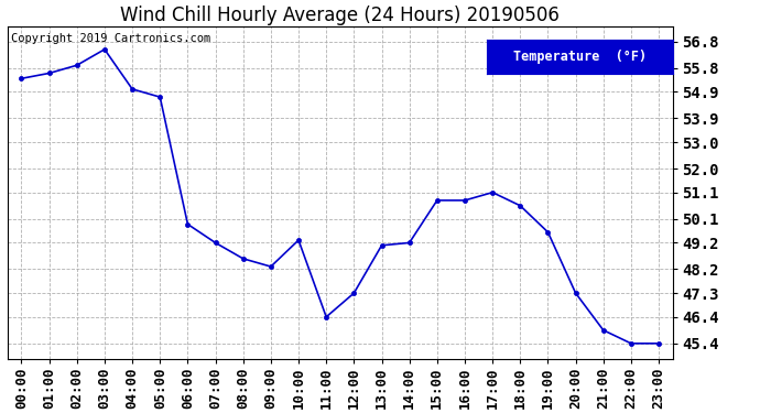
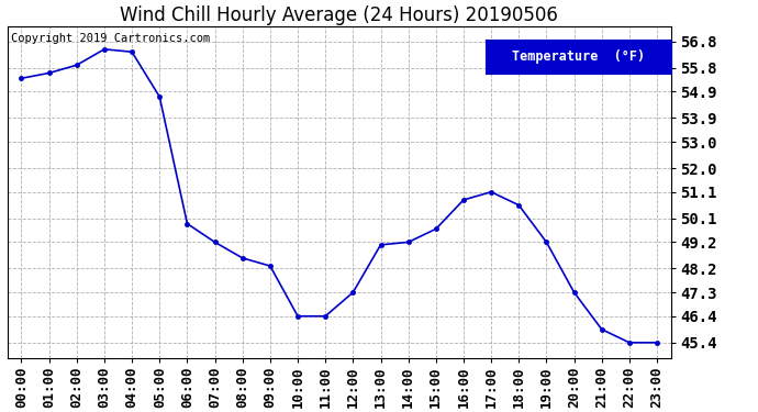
04:00: 55.0 -> 56.4
10:00: 49.3 -> 46.4
15:00: 50.8 -> 49.7
19:00: 49.6 -> 49.2
